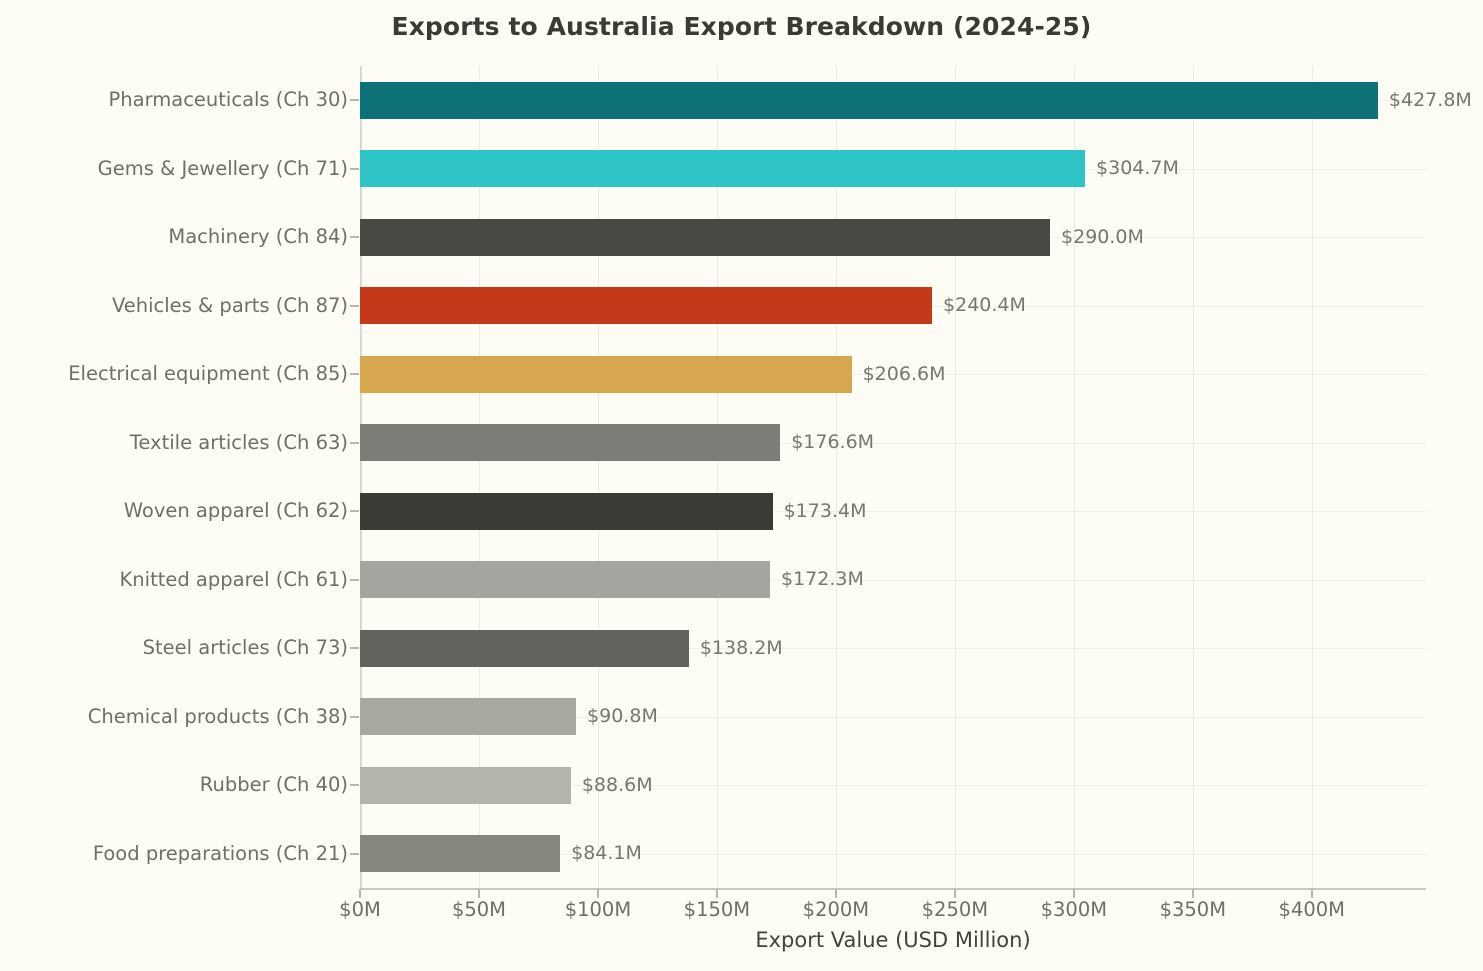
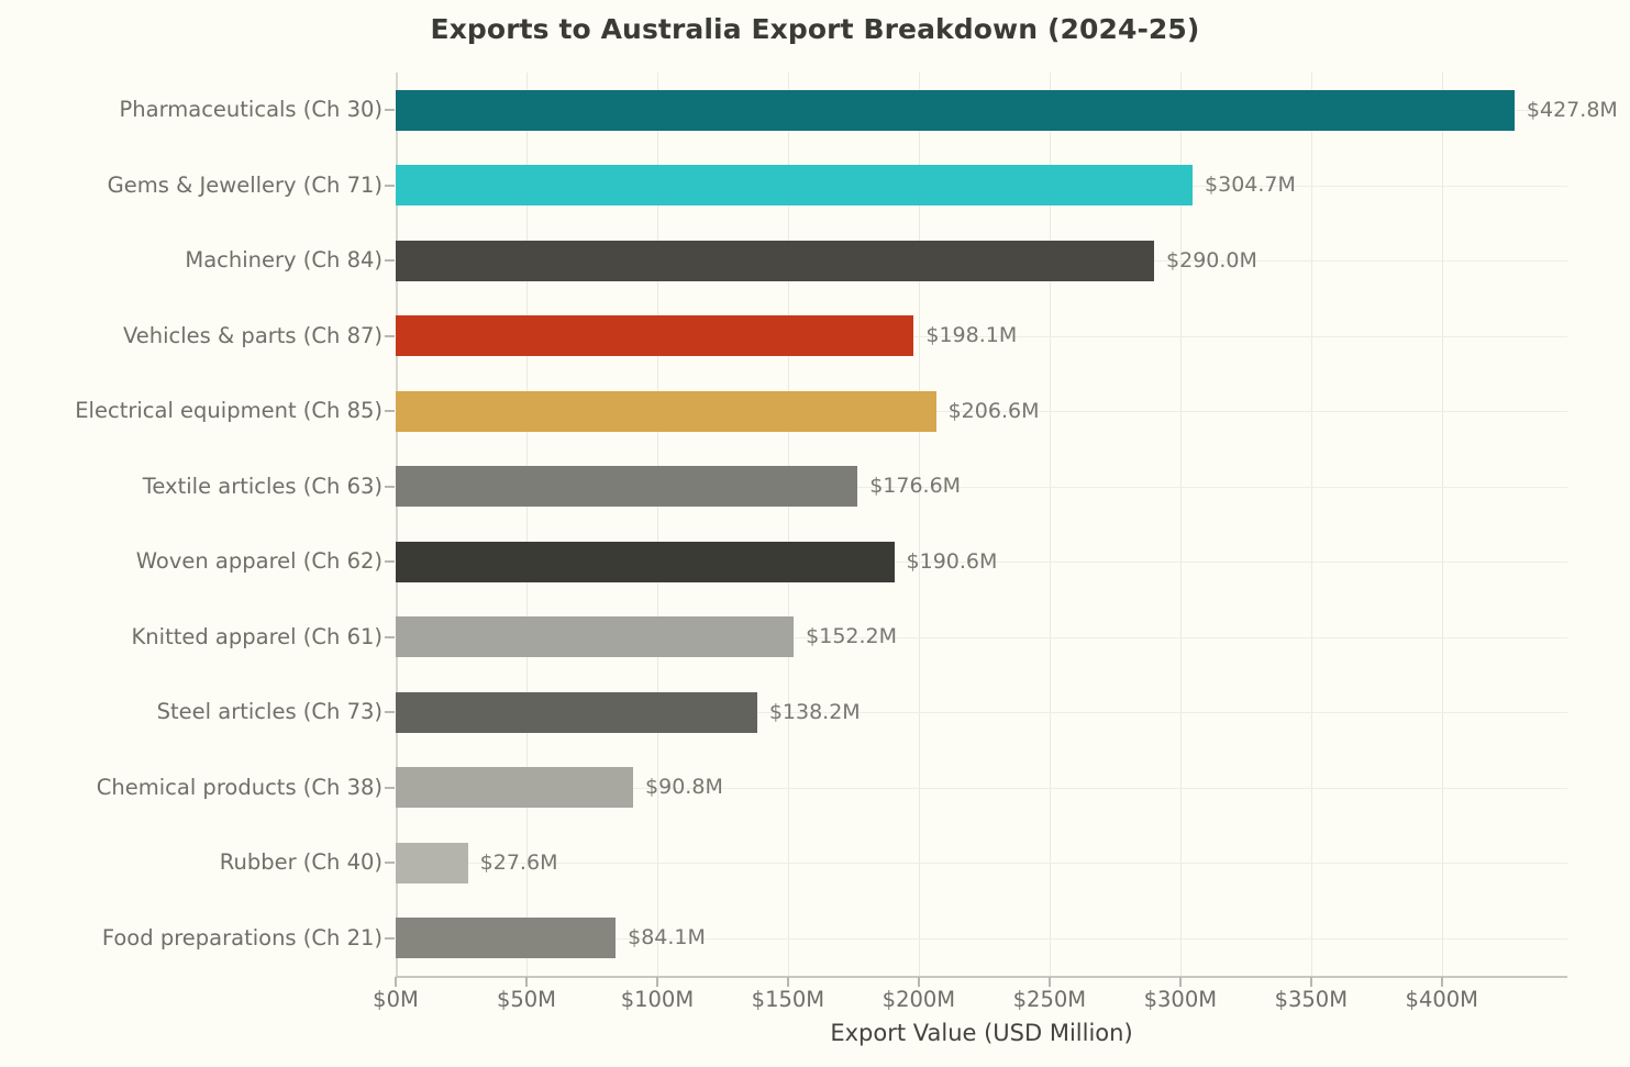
Vehicles & parts (Ch 87): $240.4M -> $198.1M
Woven apparel (Ch 62): $173.4M -> $190.6M
Knitted apparel (Ch 61): $172.3M -> $152.2M
Rubber (Ch 40): $88.6M -> $27.6M
